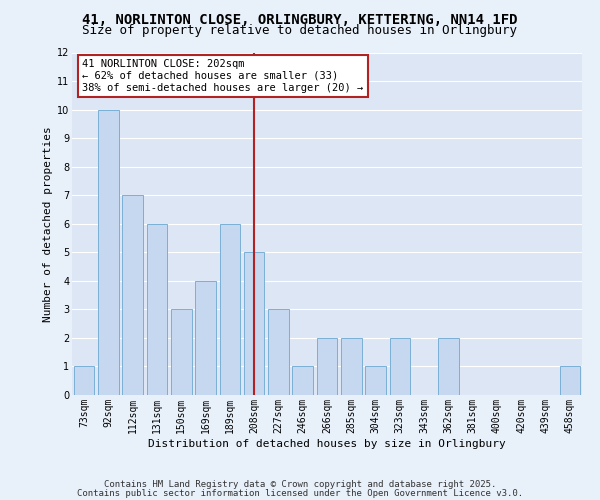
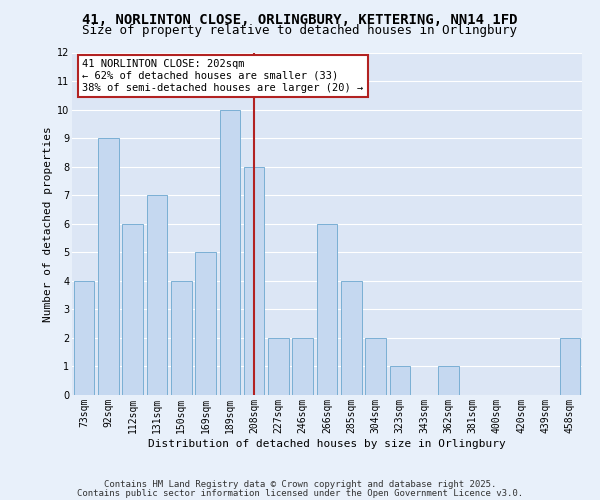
73sqm: 1 -> 4
92sqm: 10 -> 9
112sqm: 7 -> 6
131sqm: 6 -> 7
150sqm: 3 -> 4
169sqm: 4 -> 5
189sqm: 6 -> 10
208sqm: 5 -> 8
227sqm: 3 -> 2
246sqm: 1 -> 2
266sqm: 2 -> 6
285sqm: 2 -> 4
304sqm: 1 -> 2
323sqm: 2 -> 1
362sqm: 2 -> 1
458sqm: 1 -> 2
